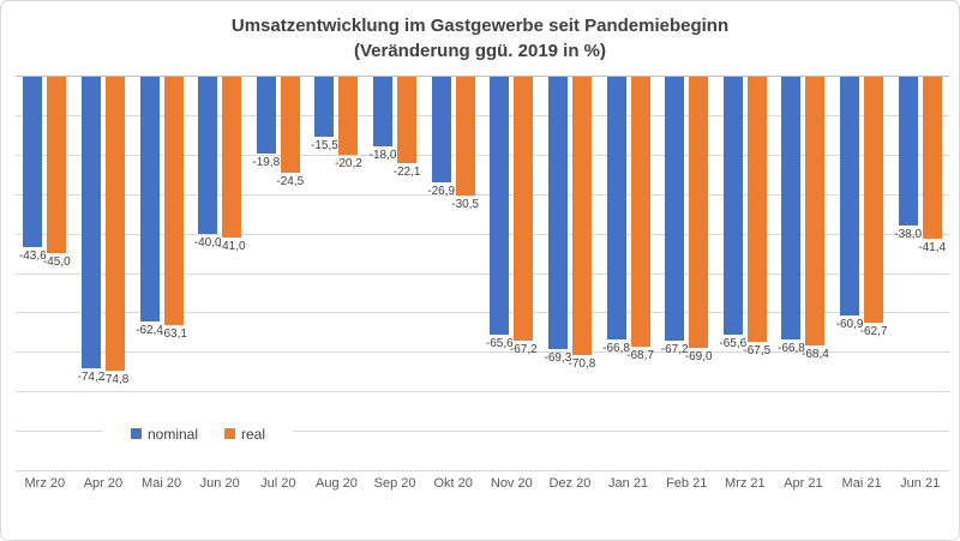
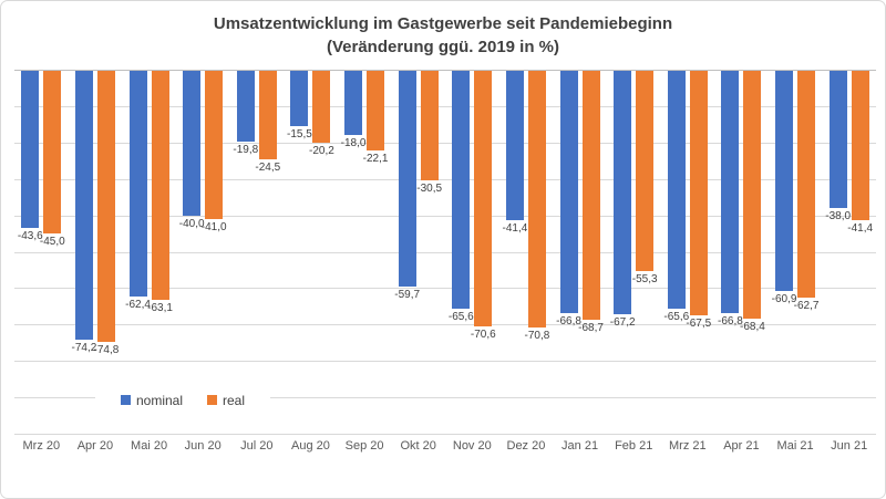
nominal/Okt 20: -26,9 -> -59,7
real/Nov 20: -67,2 -> -70,6
nominal/Dez 20: -69,3 -> -41,4
real/Feb 21: -69,0 -> -55,3
